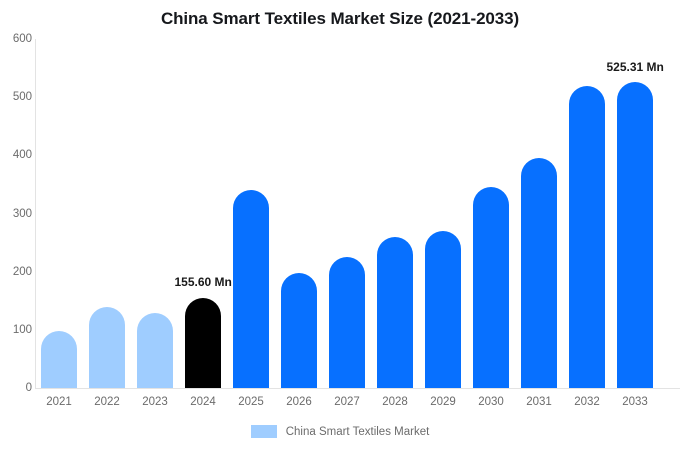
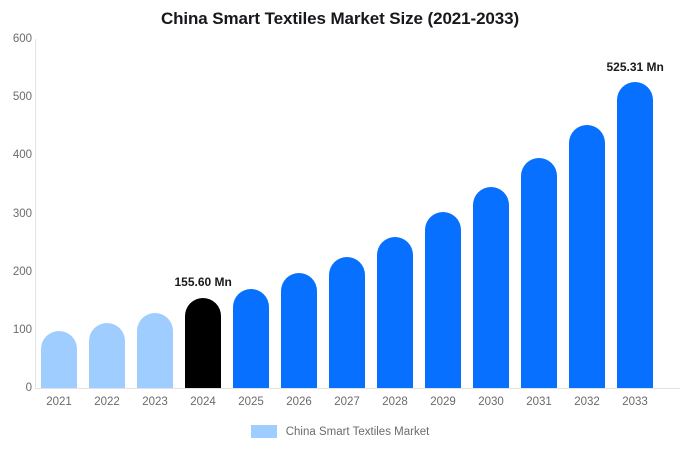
2022: 140 -> 110
2025: 340 -> 170
2029: 270 -> 300
2032: 520 -> 450
